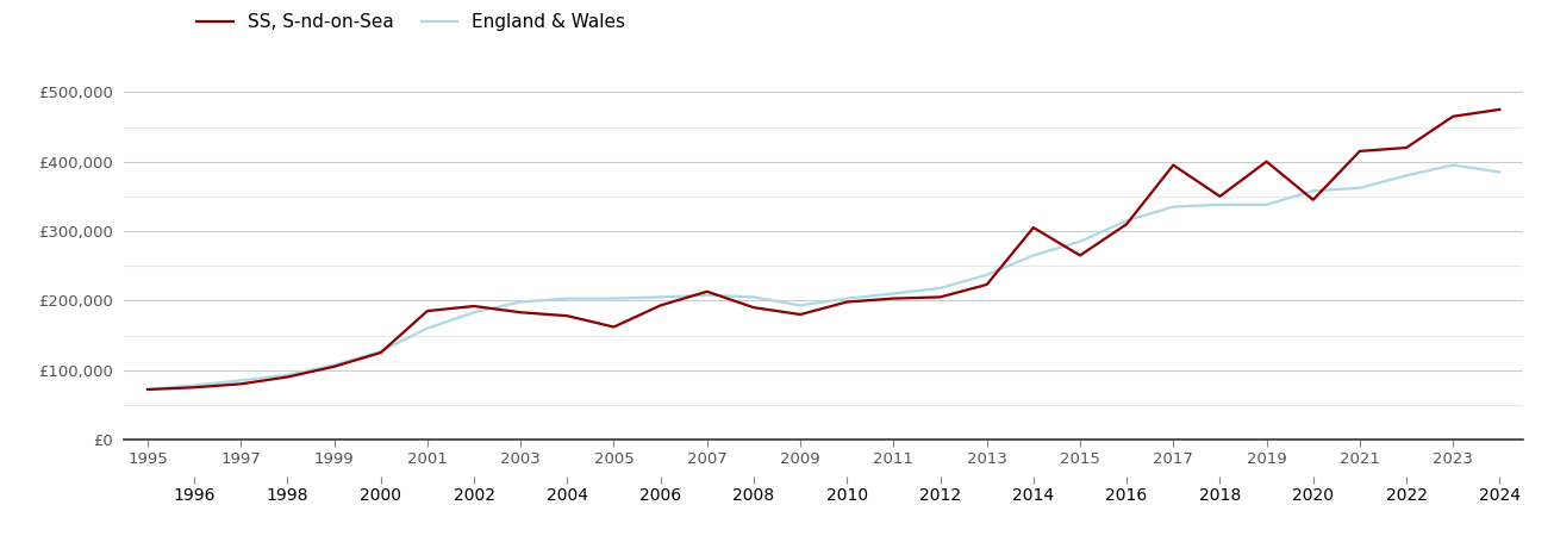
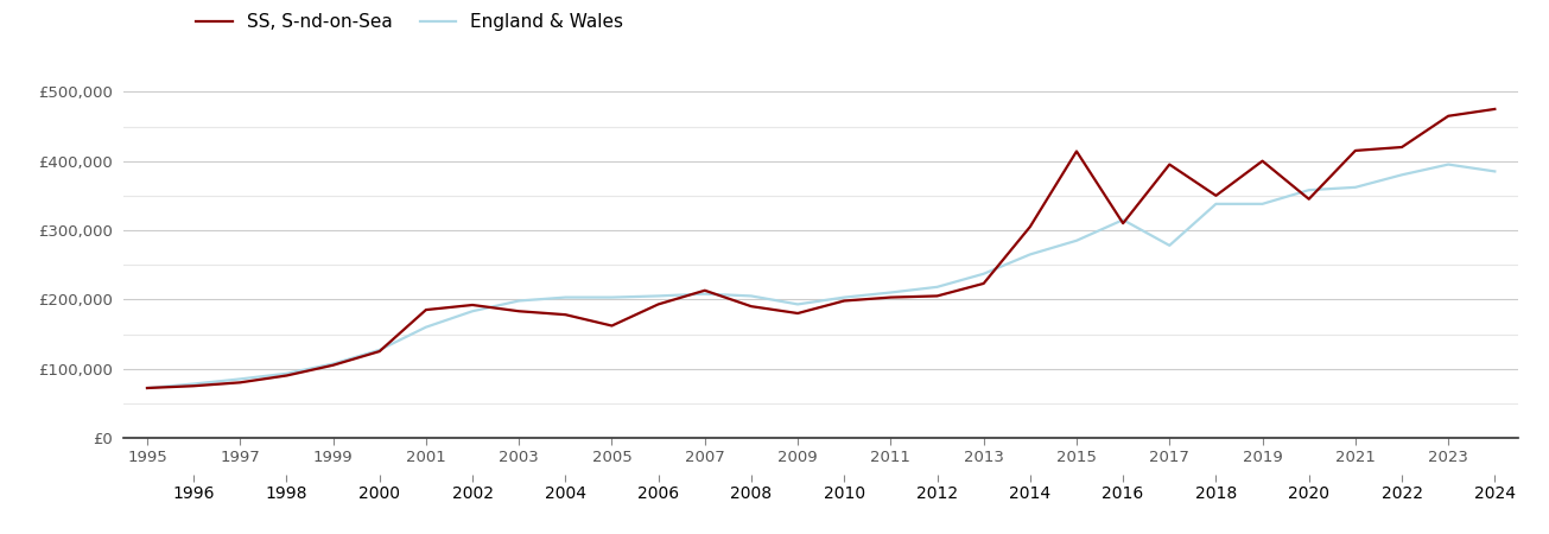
SS, S-nd-on-Sea/2015: £265,000 -> £414,000
England & Wales/2017: £335,000 -> £278,000
